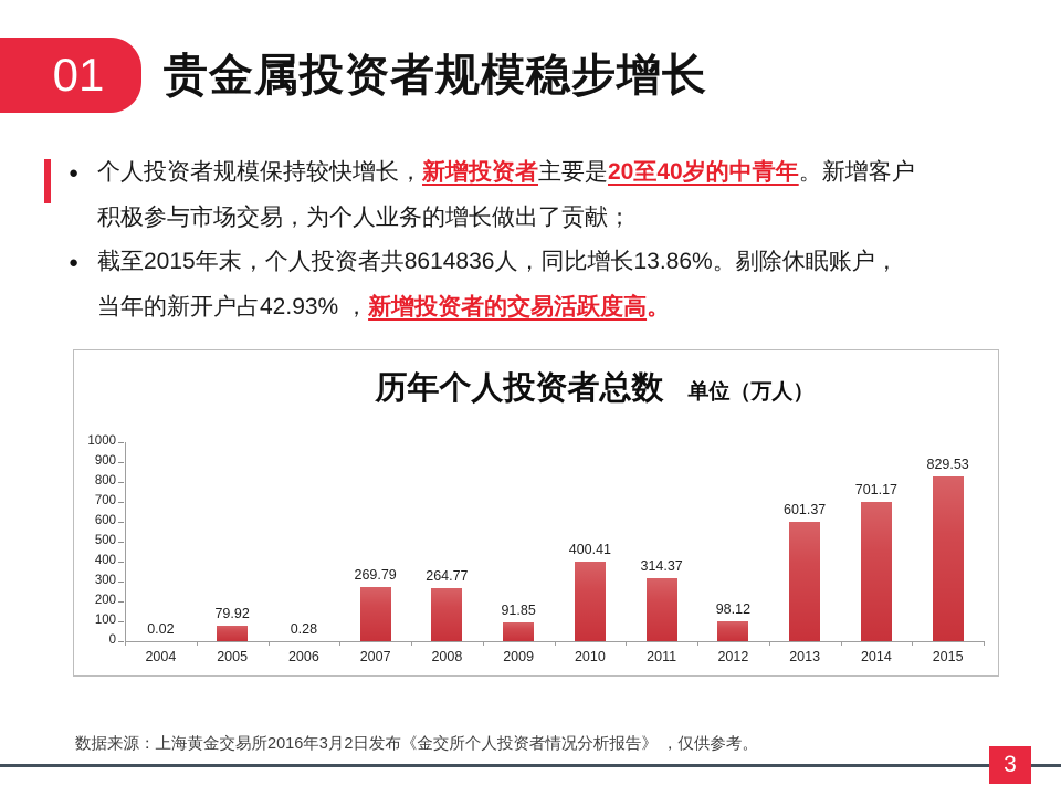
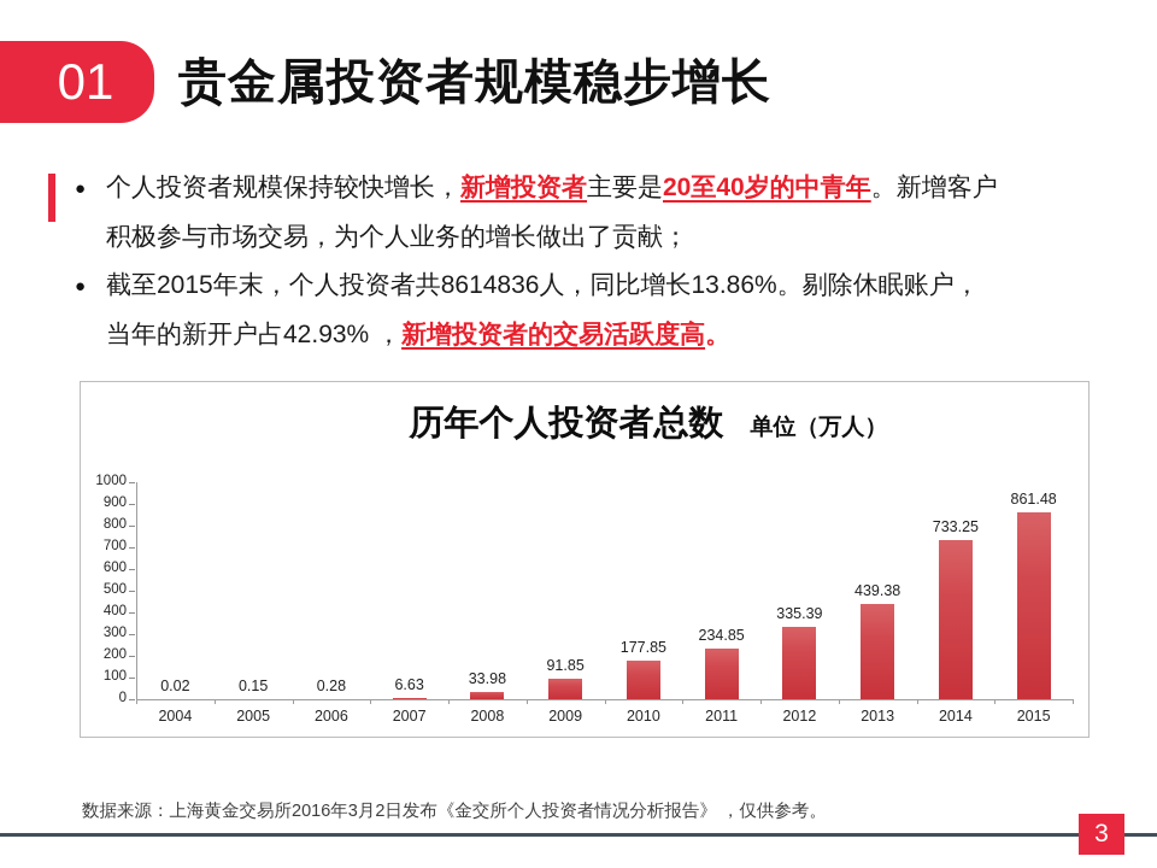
2005: 79.92 -> 0.15
2007: 269.79 -> 6.63
2008: 264.77 -> 33.98
2010: 400.41 -> 177.85
2011: 314.37 -> 234.85
2012: 98.12 -> 335.39
2013: 601.37 -> 439.38
2014: 701.17 -> 733.25
2015: 829.53 -> 861.48
